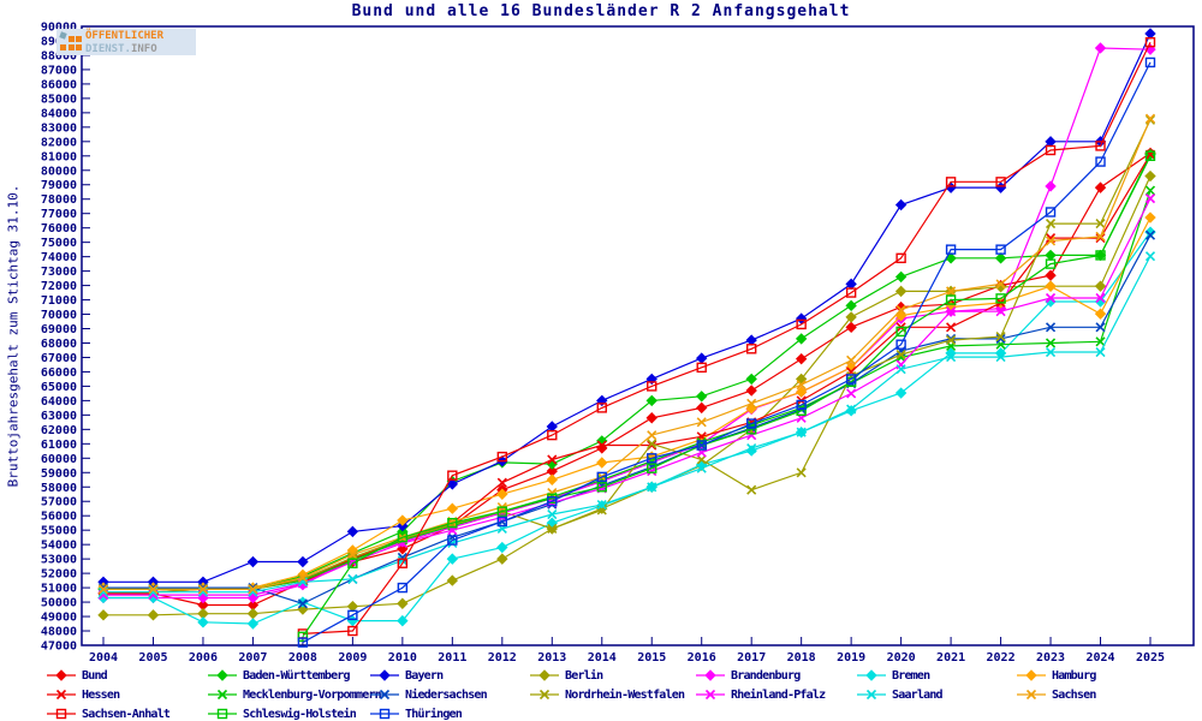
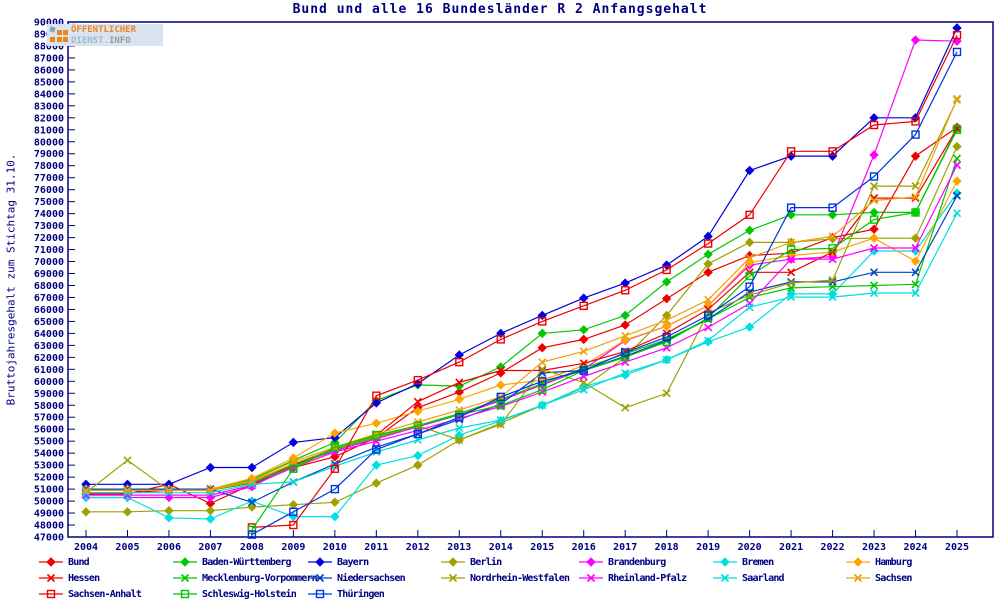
Nordrhein-Westfalen/2005: 50700 -> 53400
Bund/2006: 49800 -> 51400
Niedersachsen/2015: 59400 -> 60700
